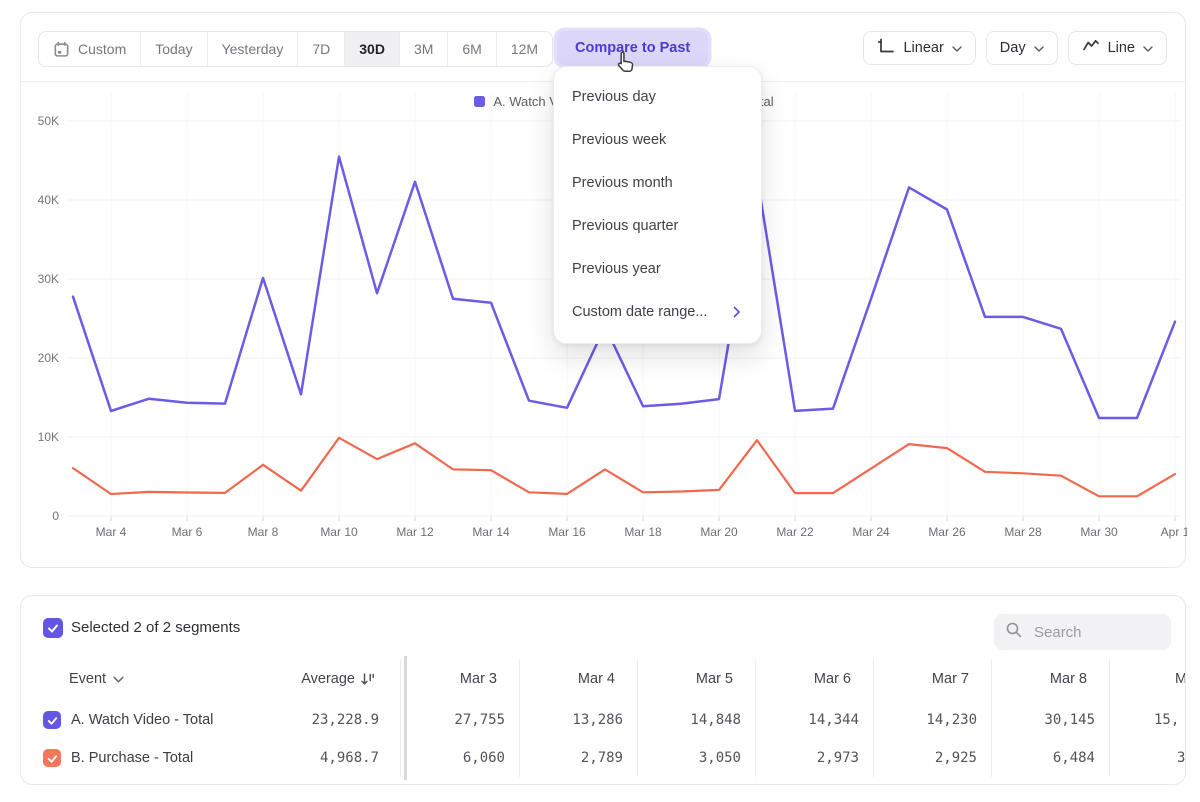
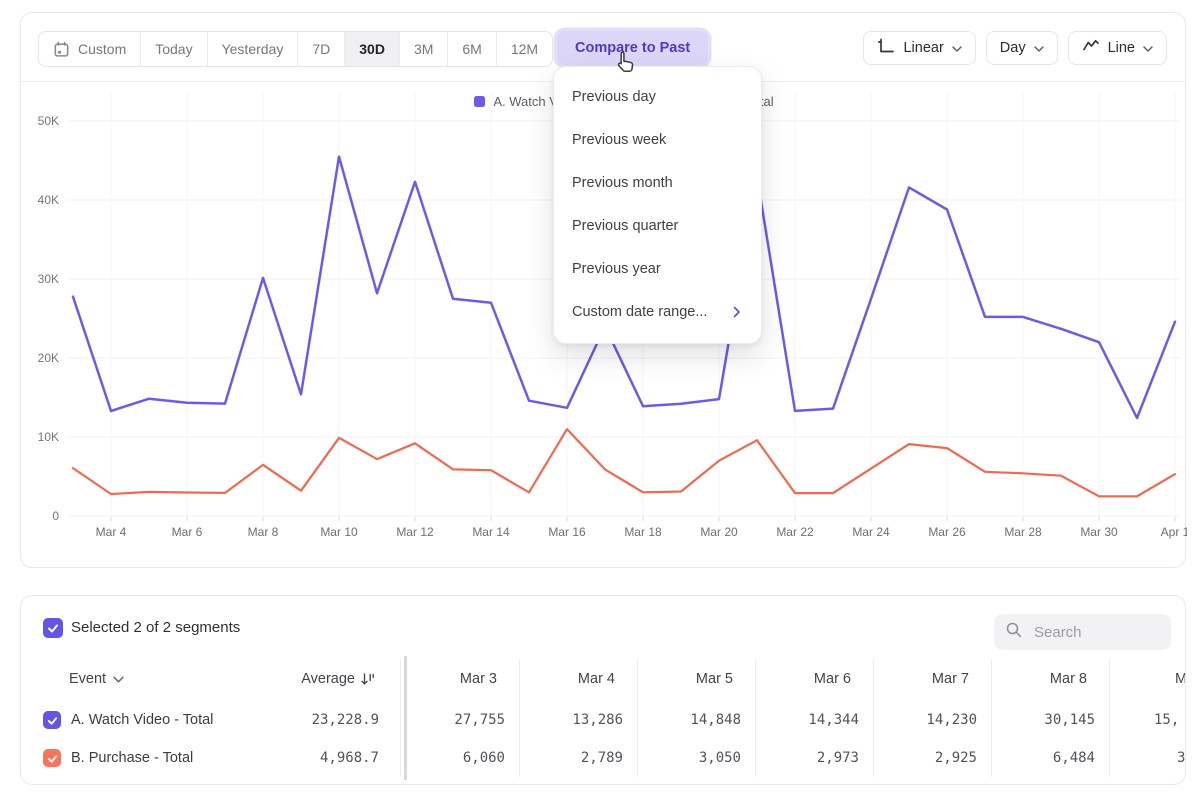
B. Purchase - Total/Mar 16: 3K -> 11K
B. Purchase - Total/Mar 20: 3K -> 7K
A. Watch Video - Total/Mar 30: 12K -> 22K
